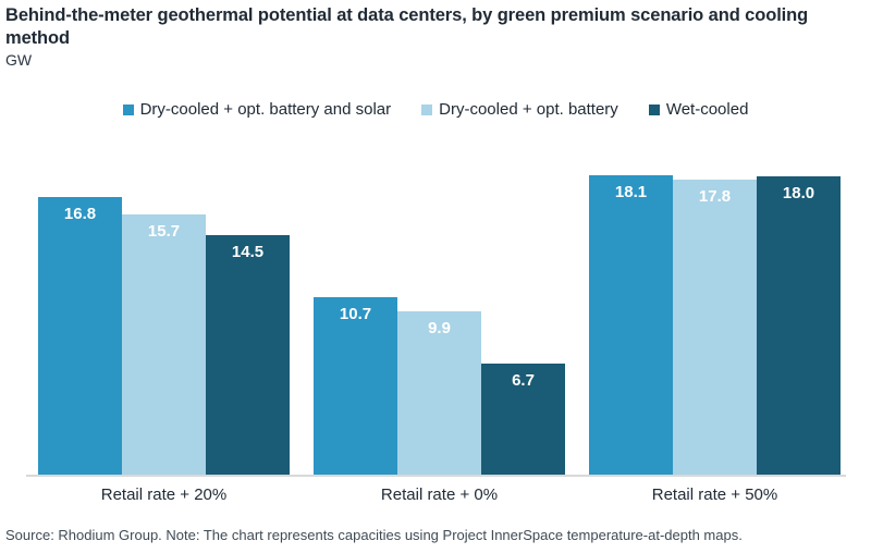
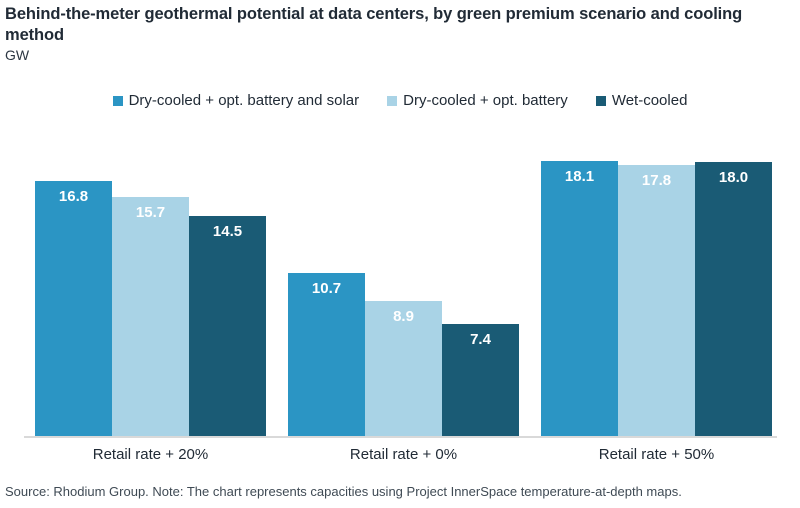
Dry-cooled + opt. battery/Retail rate + 0%: 9.9 -> 8.9
Wet-cooled/Retail rate + 0%: 6.7 -> 7.4
